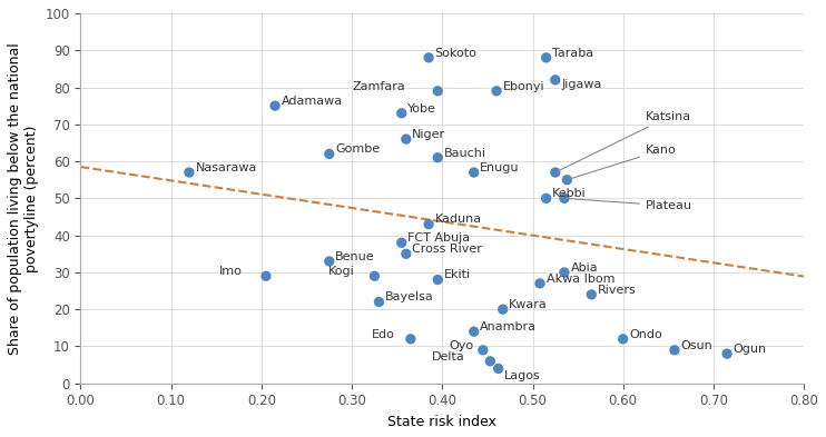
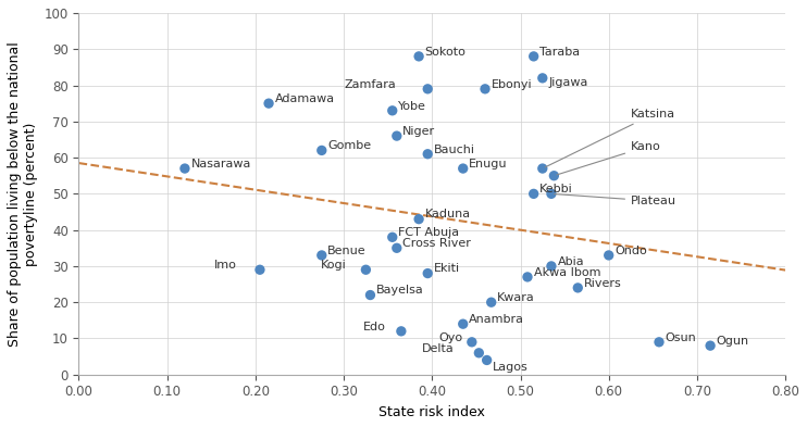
0.60: 12 -> 33
